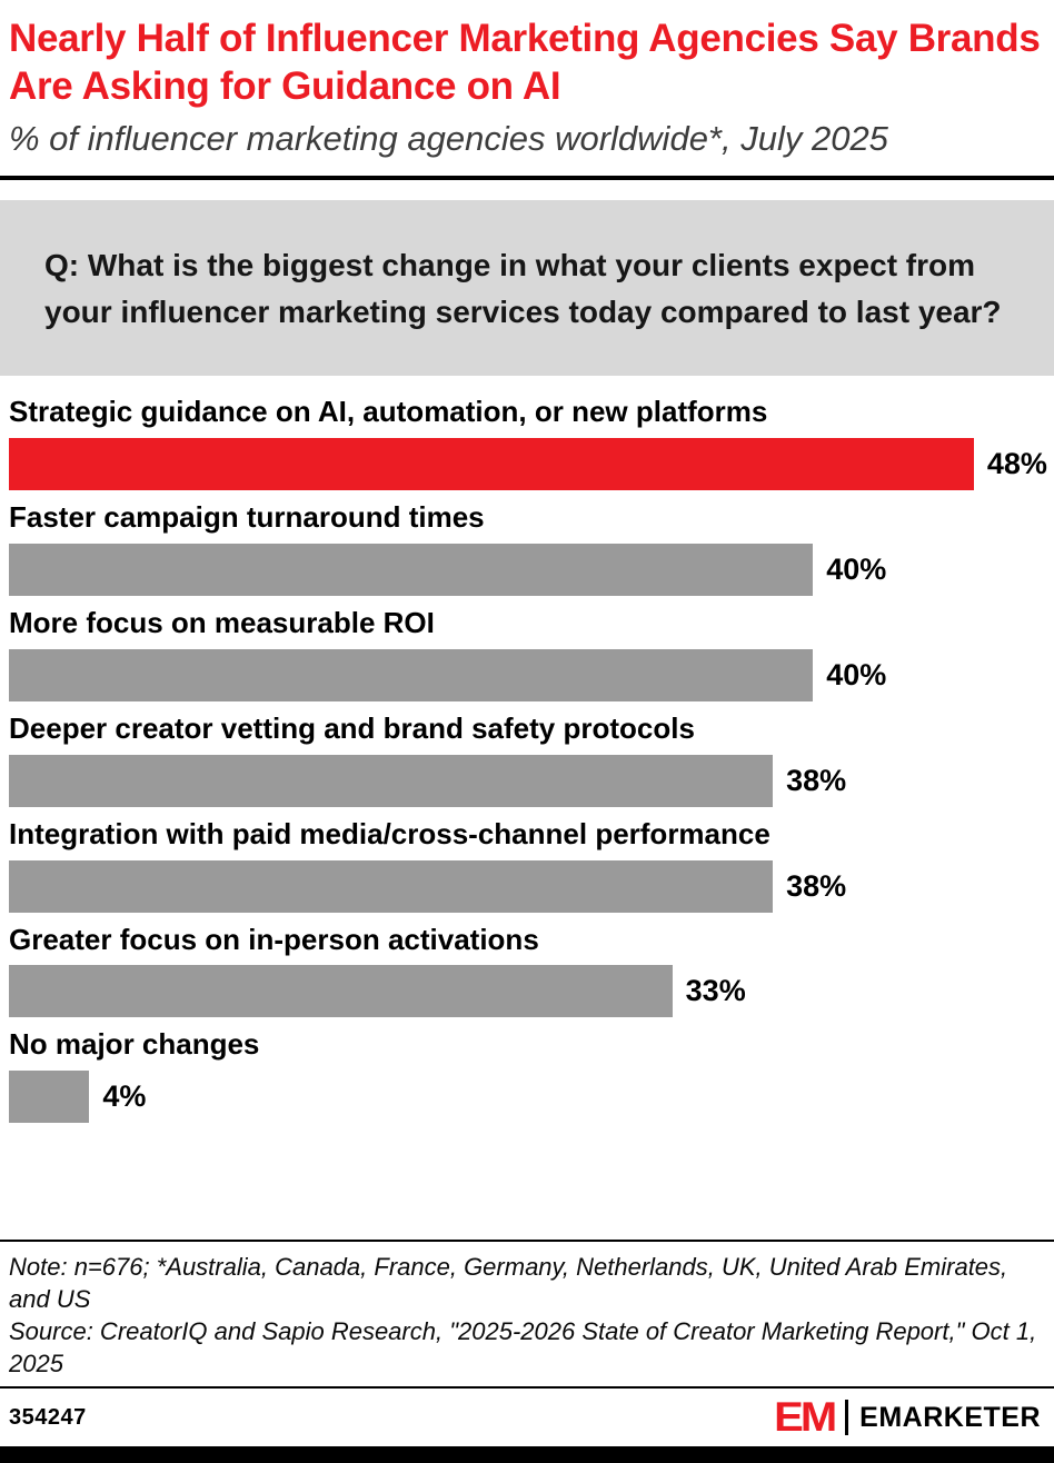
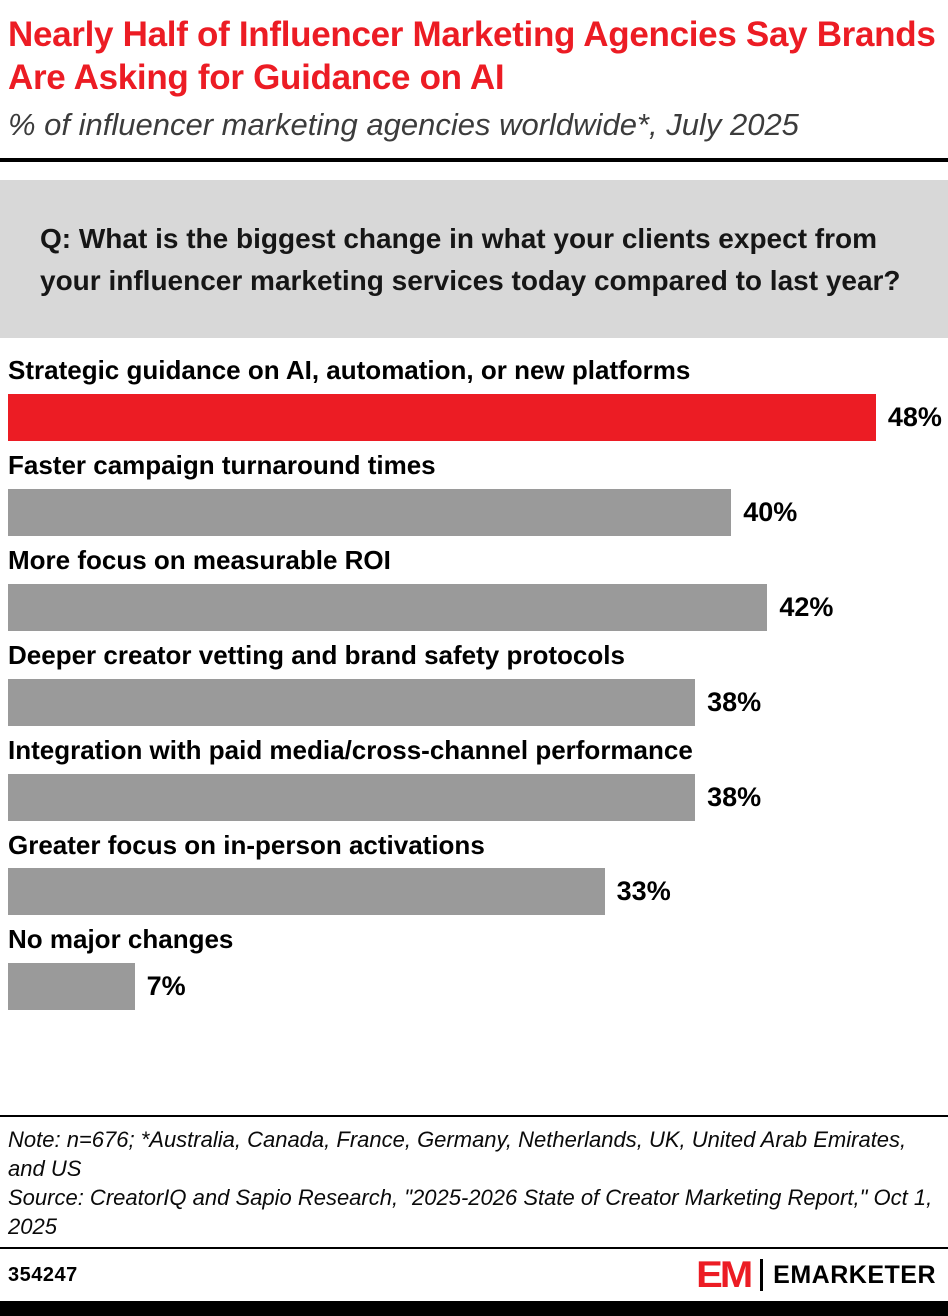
More focus on measurable ROI: 40% -> 42%
No major changes: 4% -> 7%
